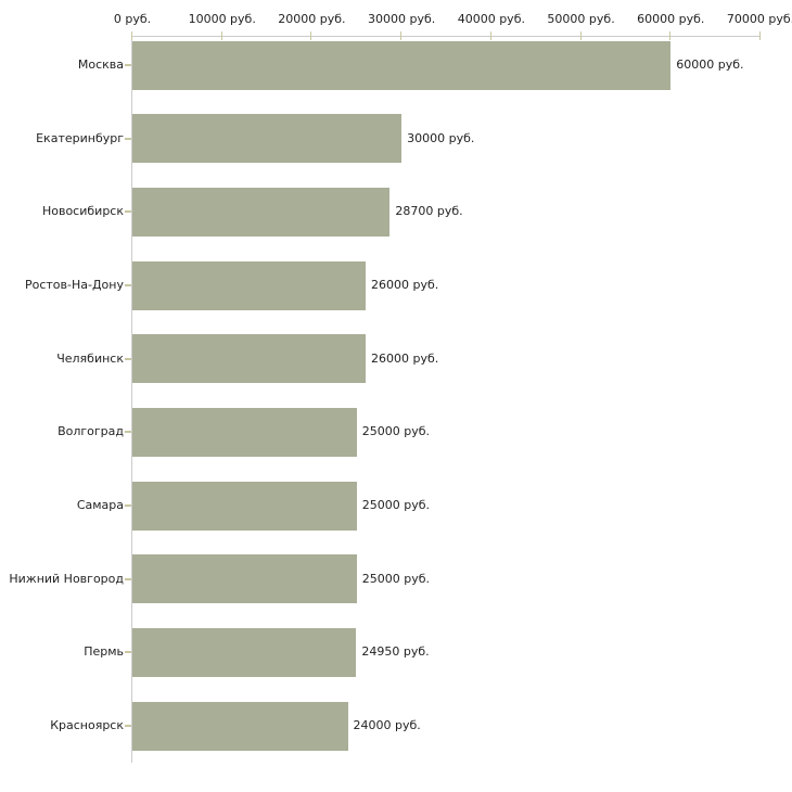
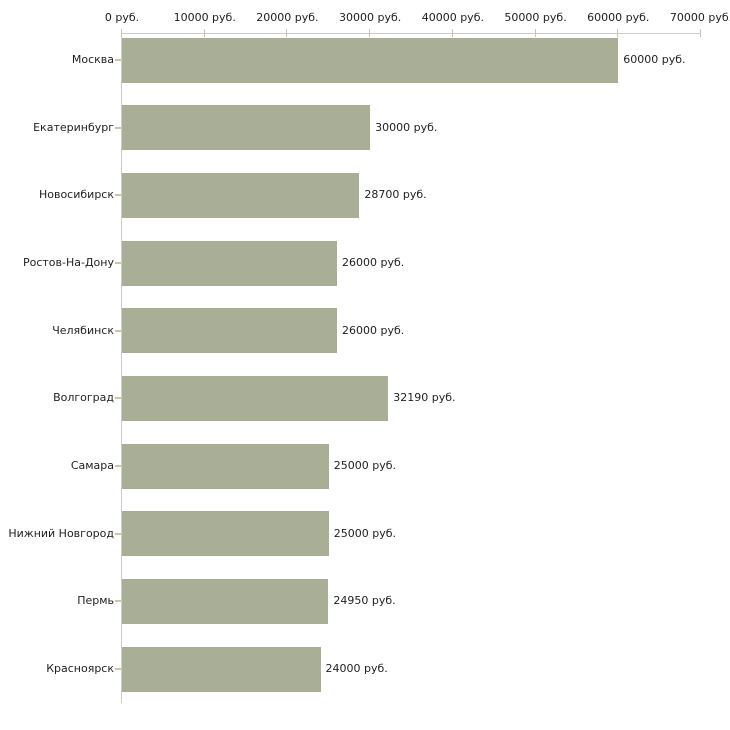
Волгоград: 25000 -> 32190
